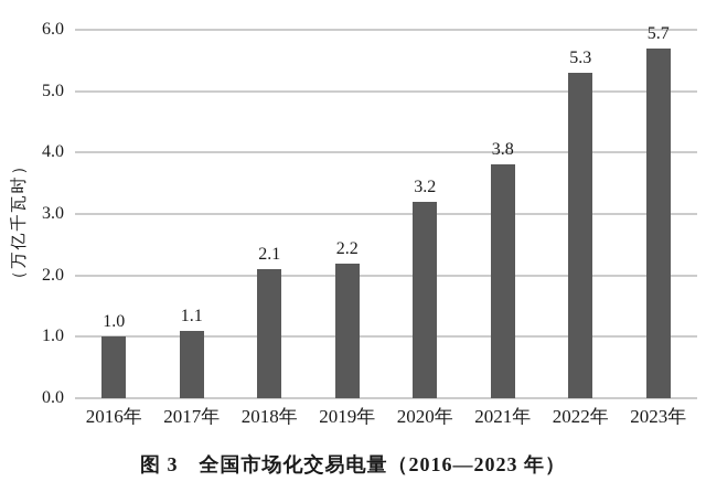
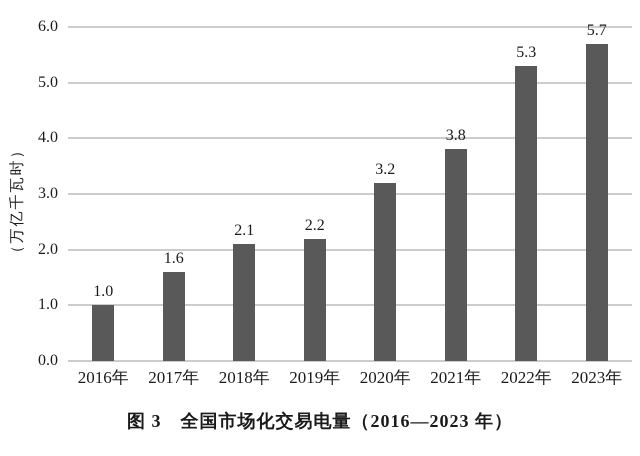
2017年: 1.1 -> 1.6
